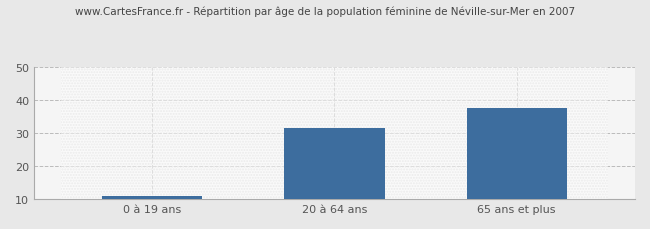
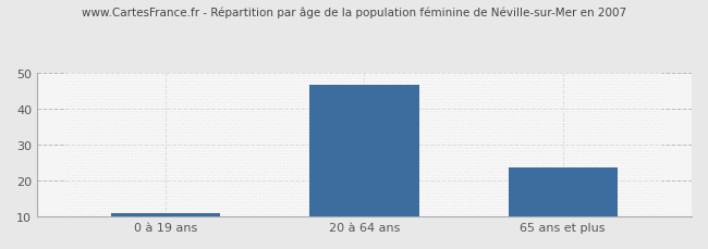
20 à 64 ans: 31.5 -> 46.5
65 ans et plus: 37.5 -> 23.5
